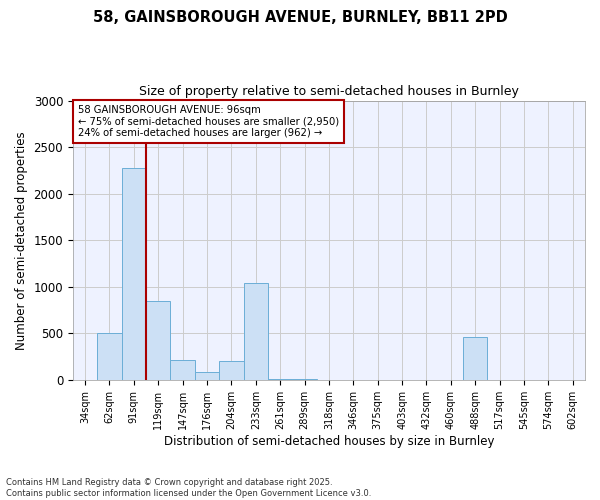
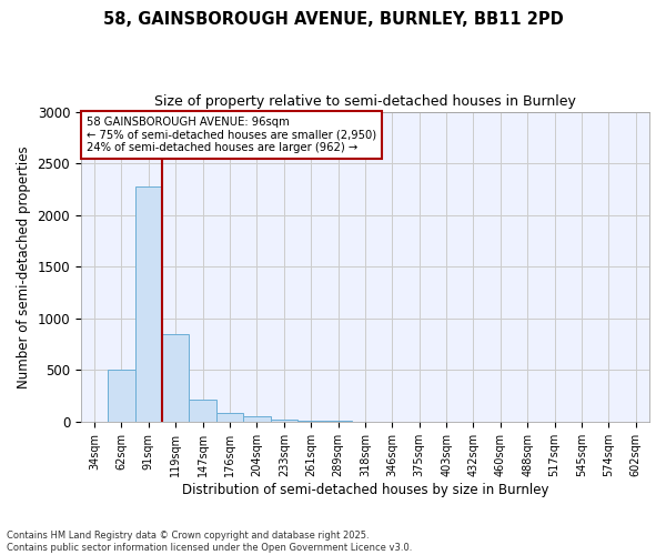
204sqm: 200 -> 60
233sqm: 1040 -> 20
488sqm: 460 -> 0
